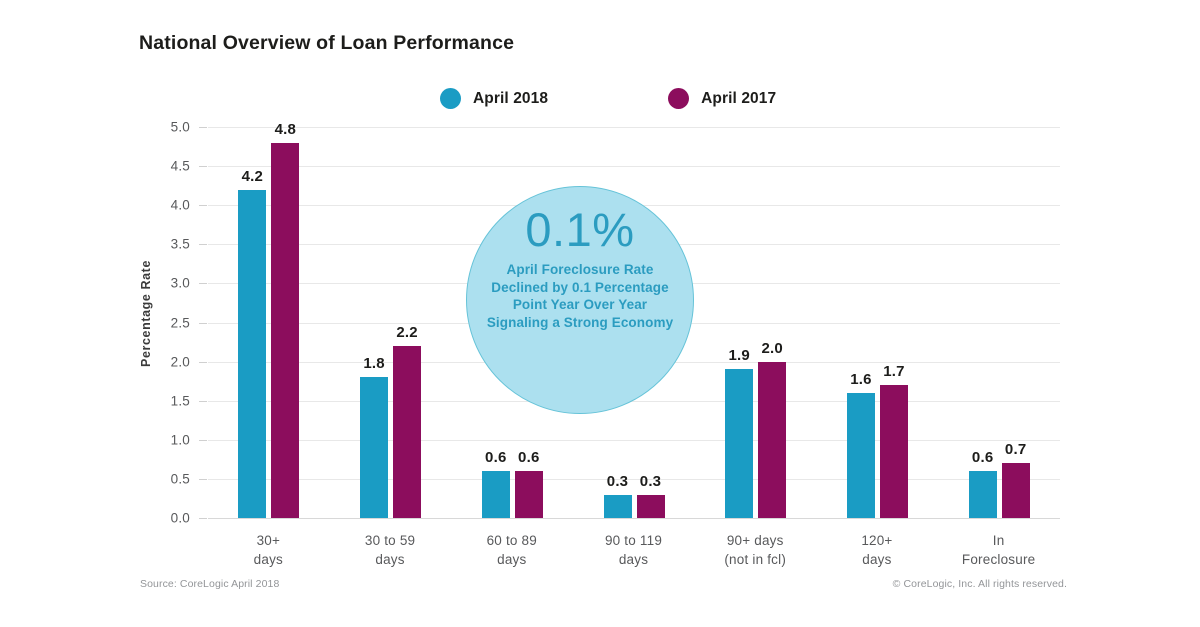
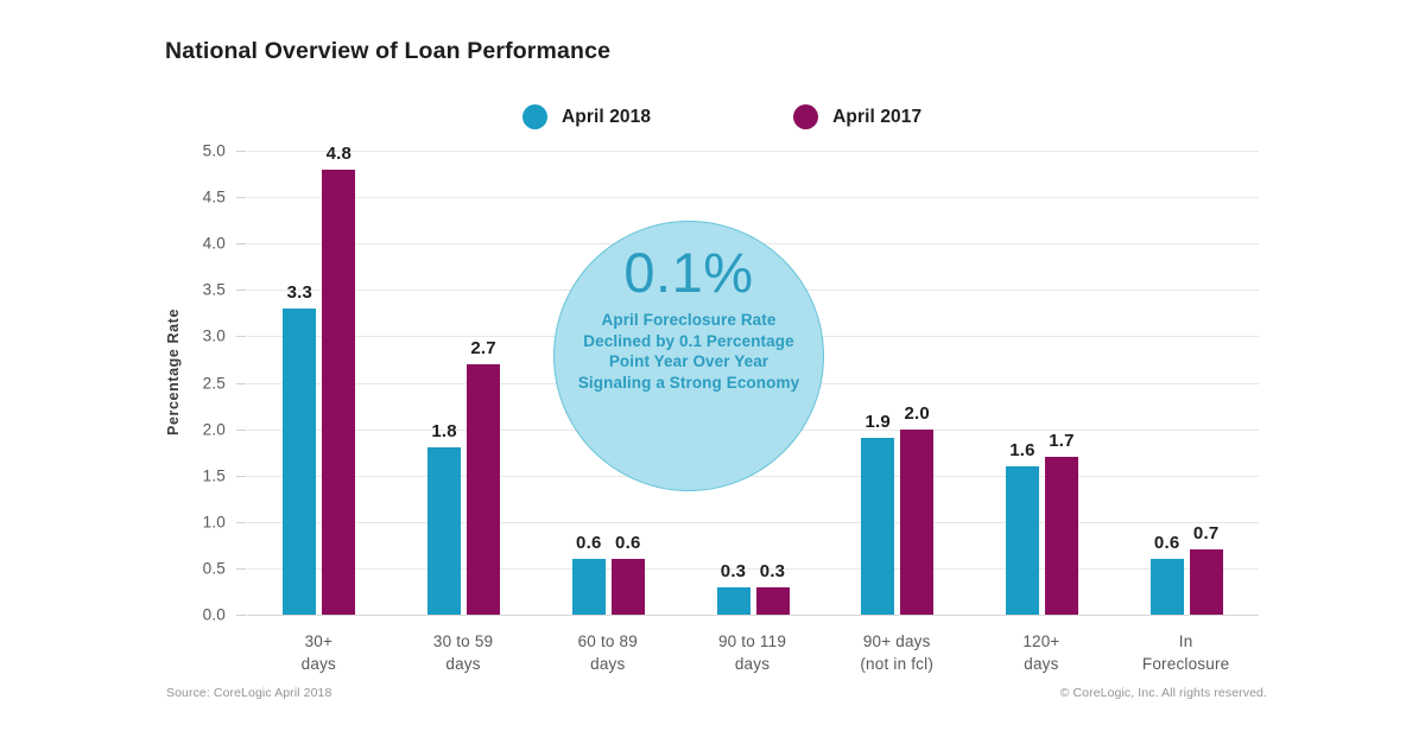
April 2018/30+ days: 4.2 -> 3.3
April 2017/30 to 59 days: 2.2 -> 2.7
